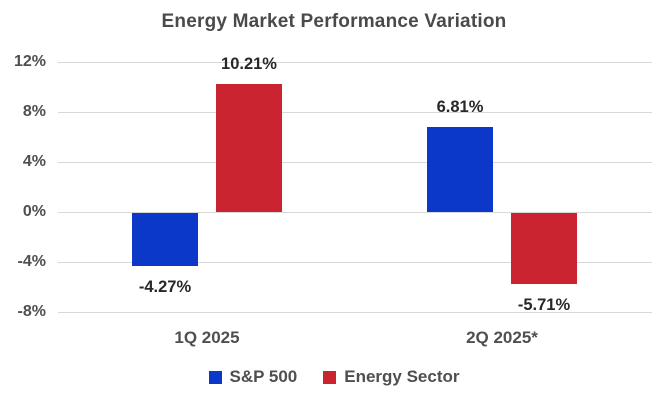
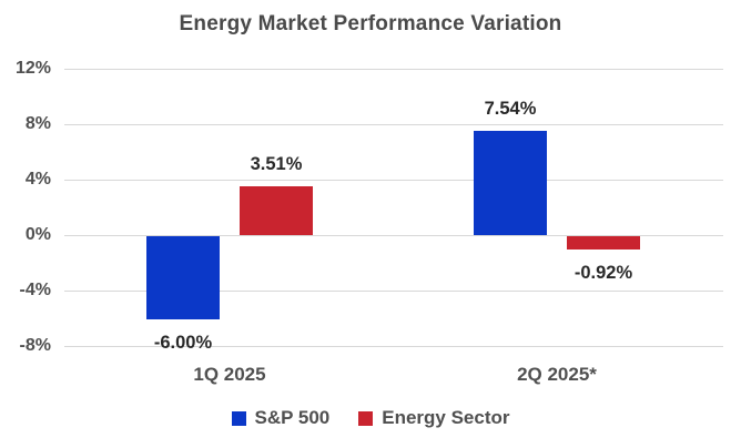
S&P 500/1Q 2025: -4.27% -> -6.00%
Energy Sector/1Q 2025: 10.21% -> 3.51%
S&P 500/2Q 2025*: 6.81% -> 7.54%
Energy Sector/2Q 2025*: -5.71% -> -0.92%
